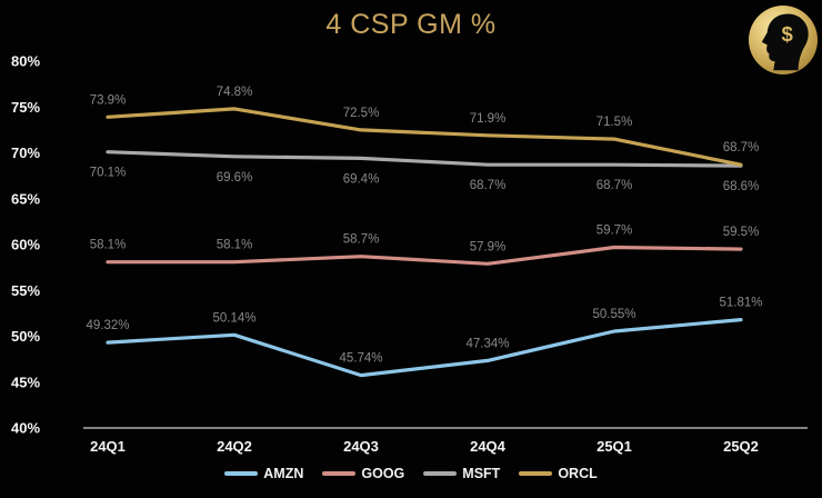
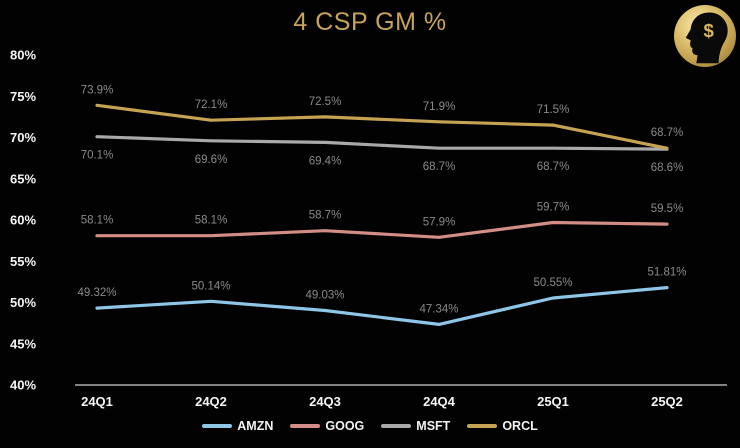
ORCL/24Q2: 74.8% -> 72.1%
AMZN/24Q3: 45.74% -> 49.03%
